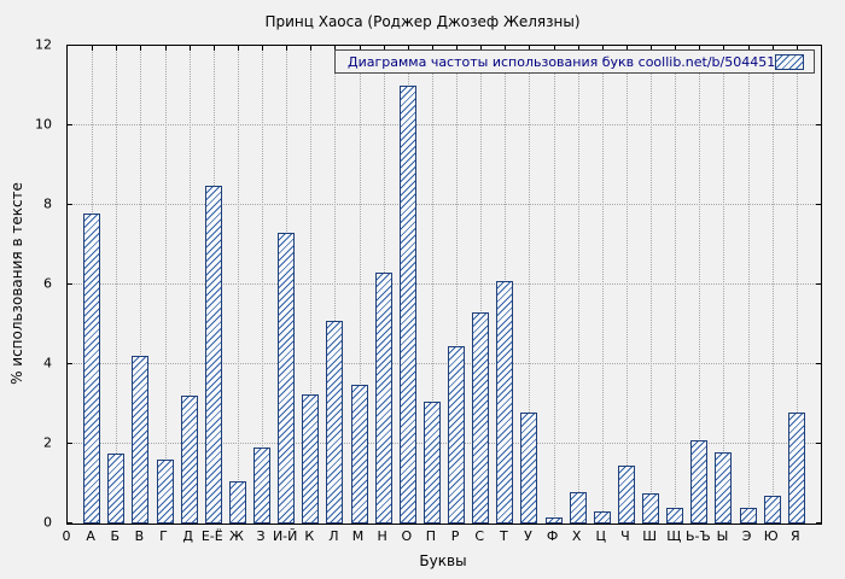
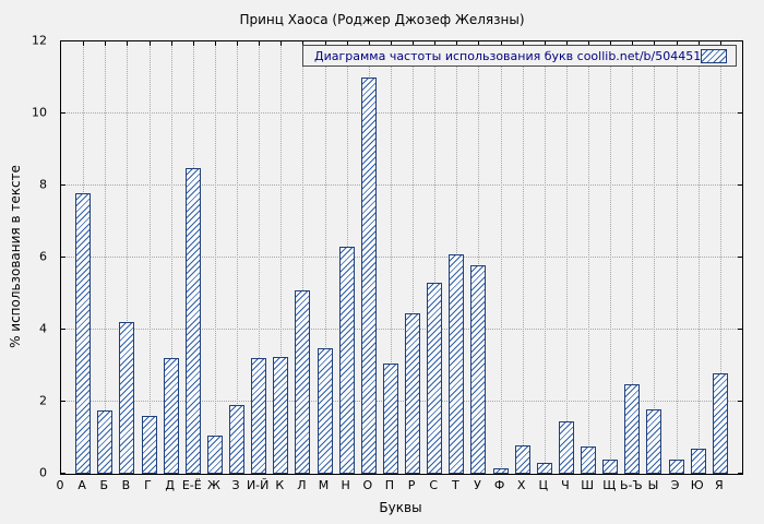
И-Й: 7.3 -> 3.2
У: 2.8 -> 5.8
Ь-Ъ: 2.1 -> 2.5
